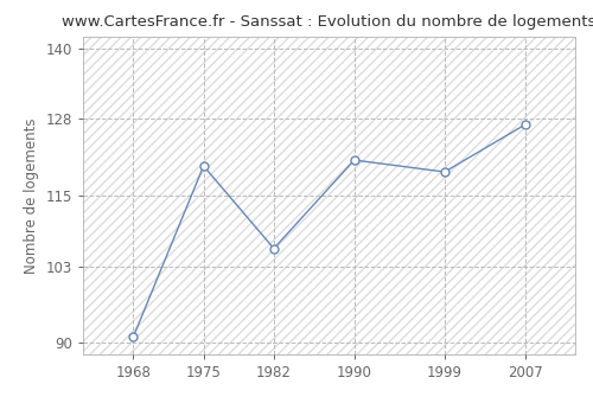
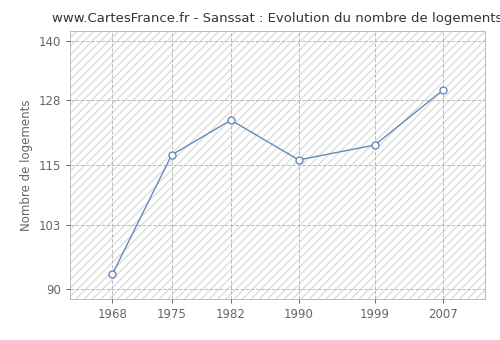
1968: 91 -> 93
1975: 120 -> 117
1982: 106 -> 124
1990: 121 -> 116
2007: 127 -> 130
